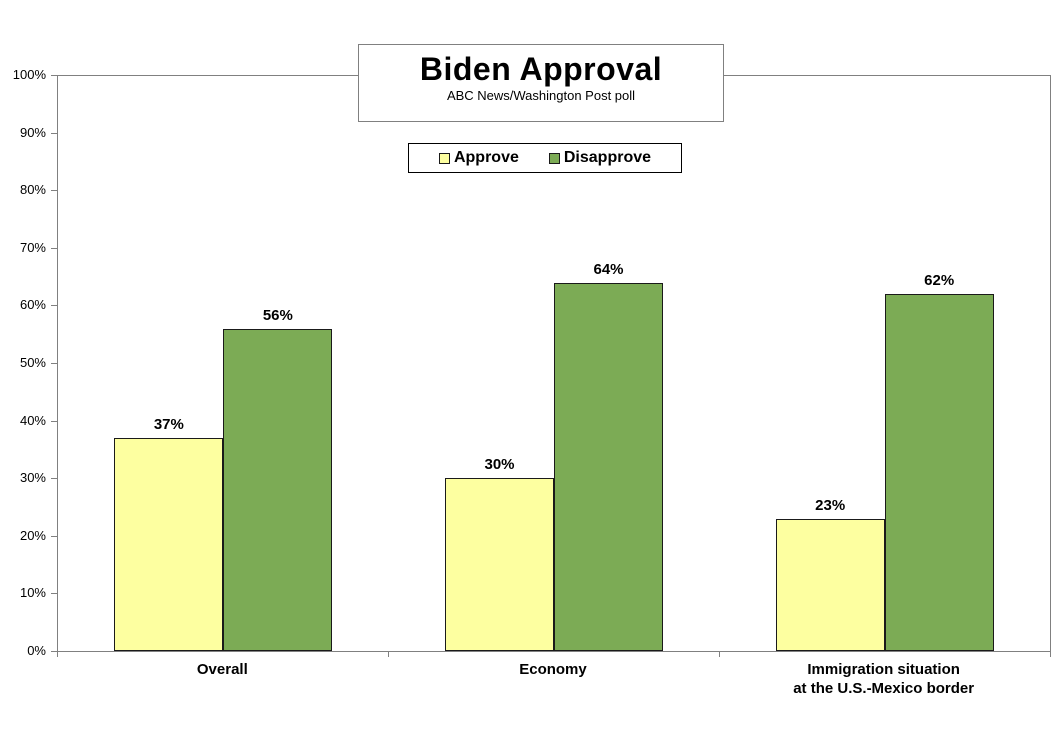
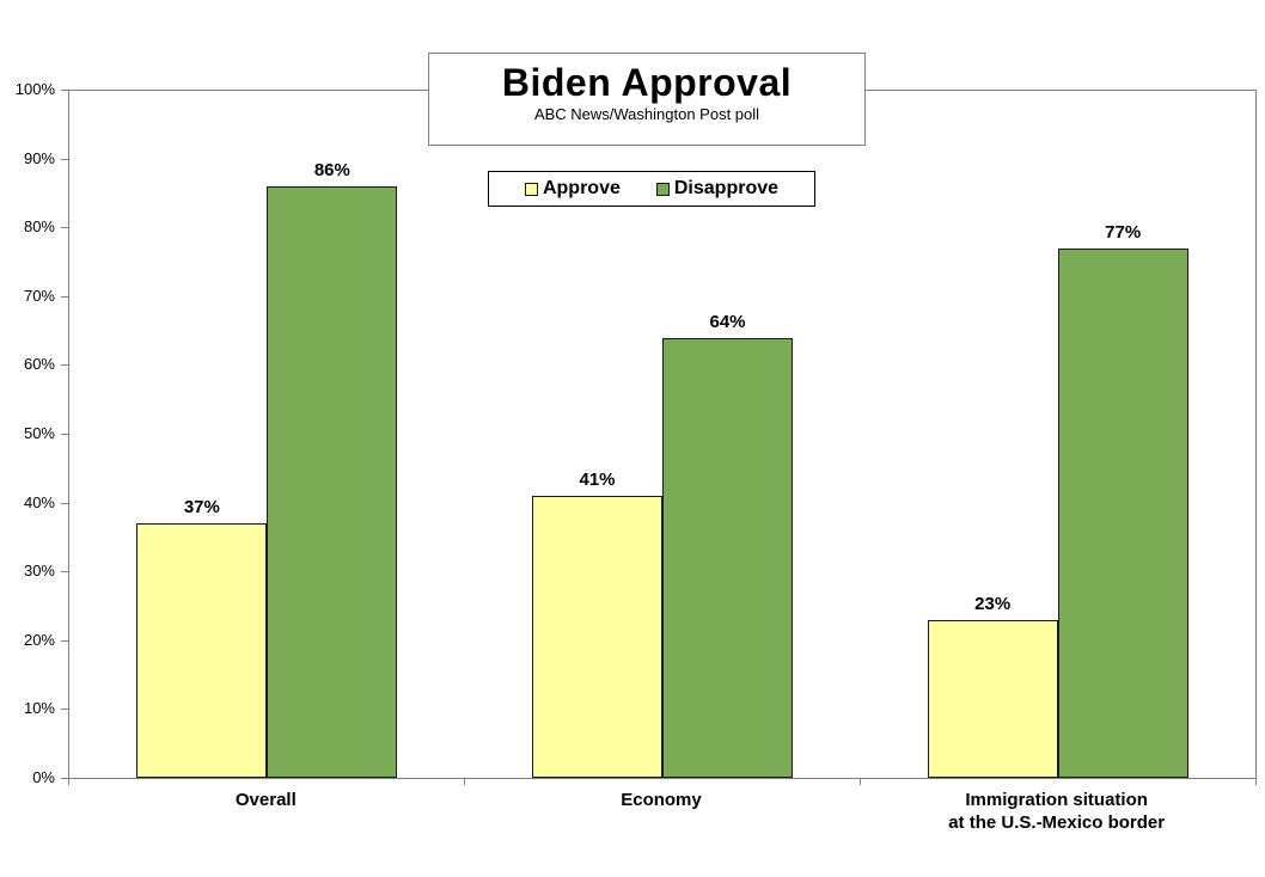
Disapprove/Overall: 56% -> 86%
Approve/Economy: 30% -> 41%
Disapprove/Immigration situation at the U.S.-Mexico border: 62% -> 77%
